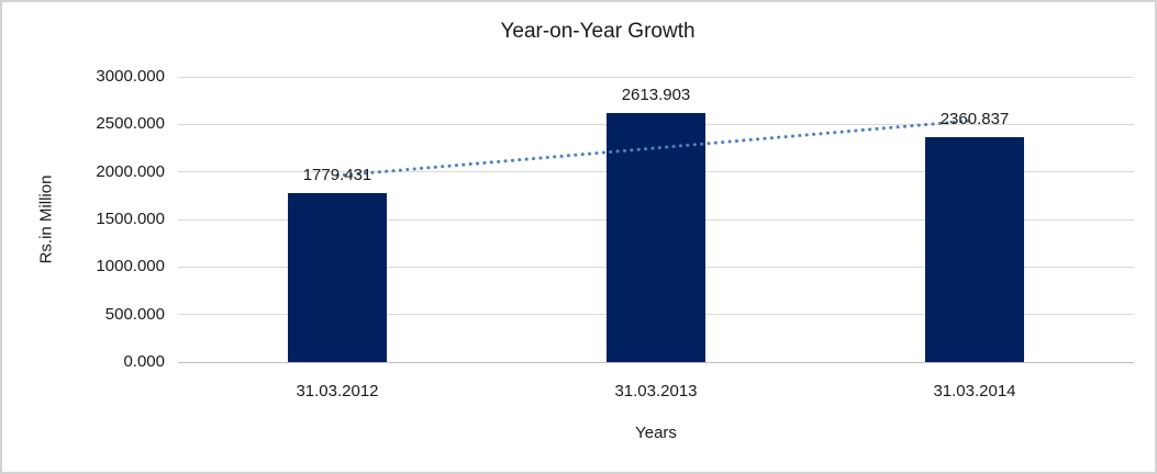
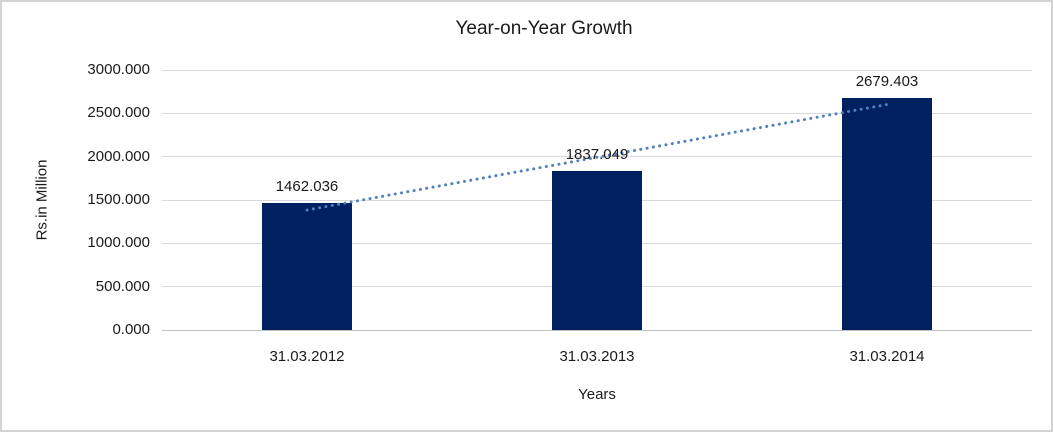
31.03.2012: 1779.431 -> 1462.036
31.03.2013: 2613.903 -> 1837.049
31.03.2014: 2360.837 -> 2679.403
